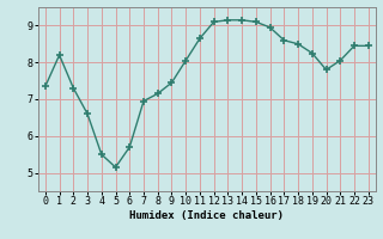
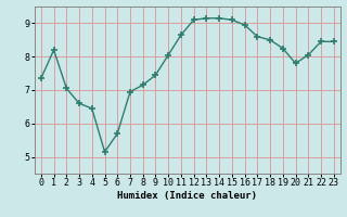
2: 7.30 -> 7.05
4: 5.50 -> 6.45
